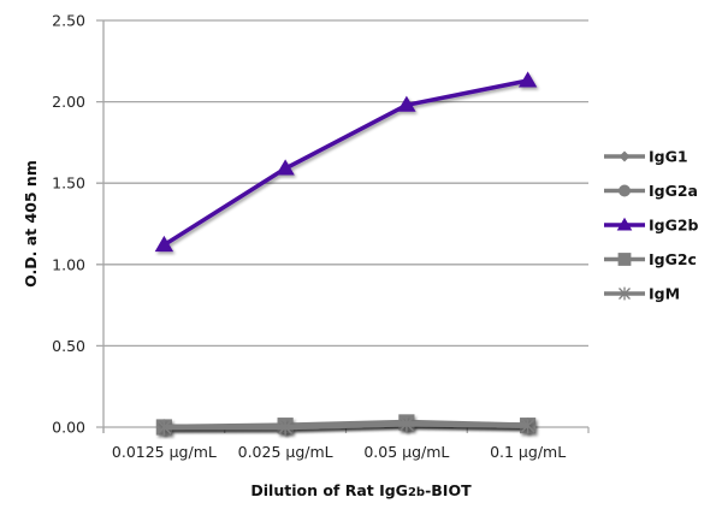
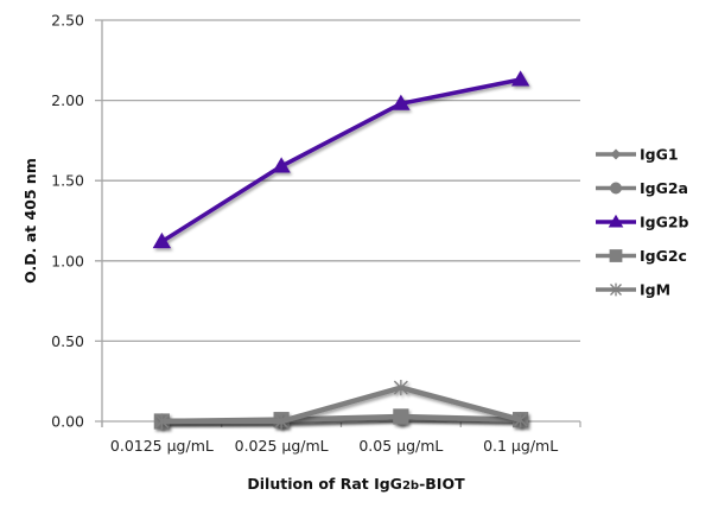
IgM/0.05 µg/mL: 0.02 -> 0.21
